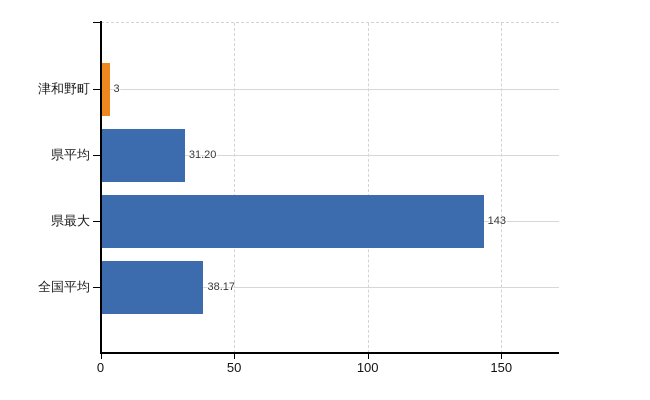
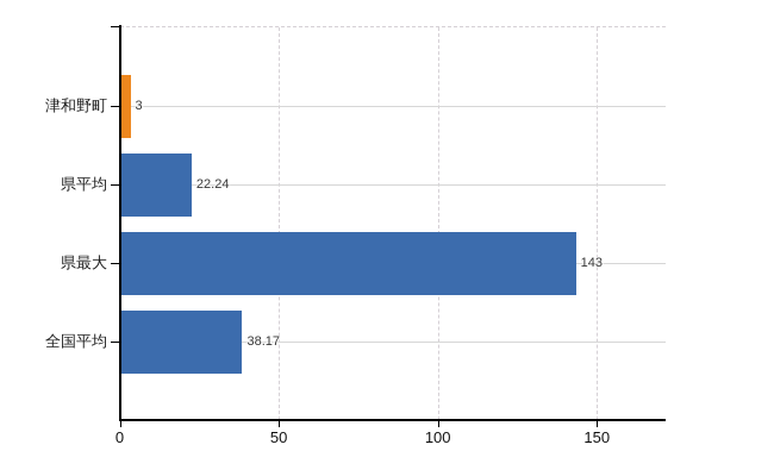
県平均: 31.20 -> 22.24
